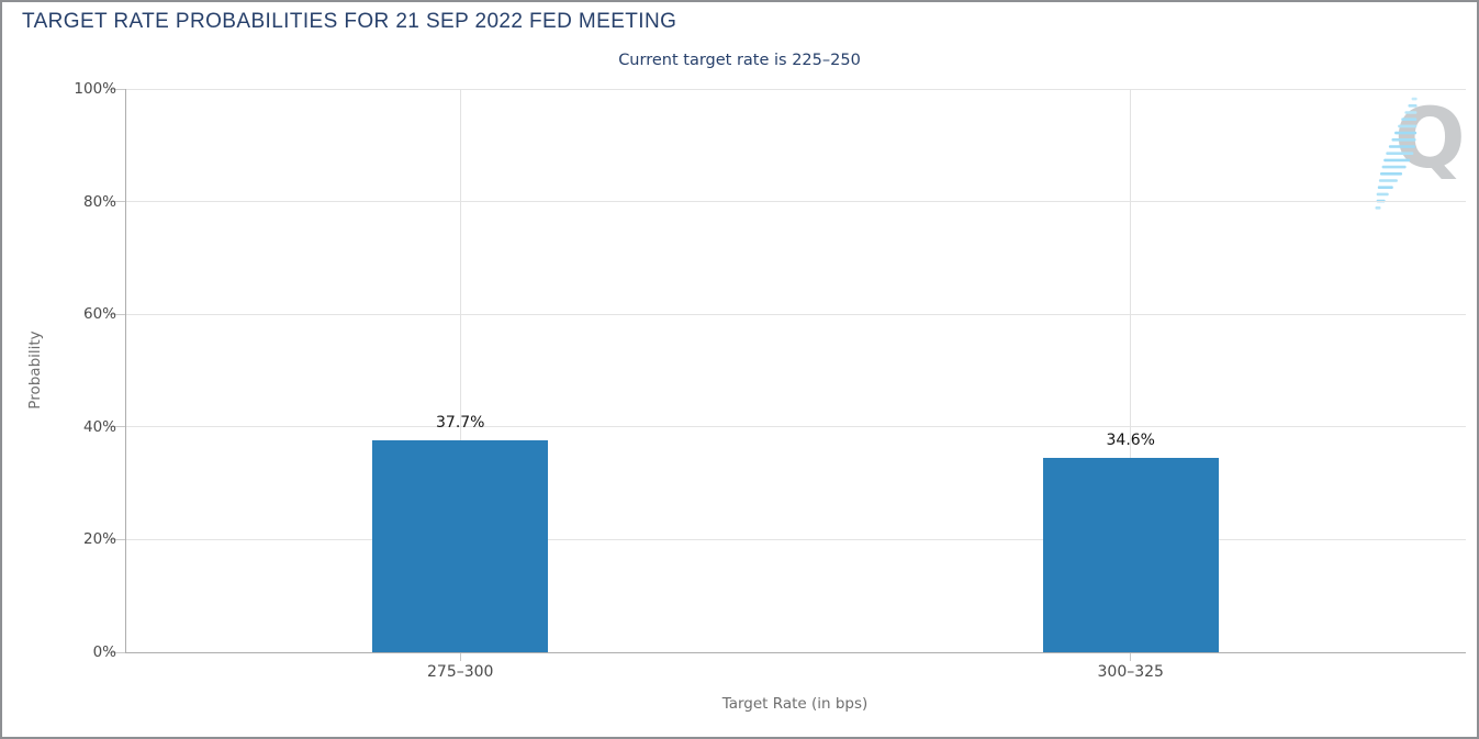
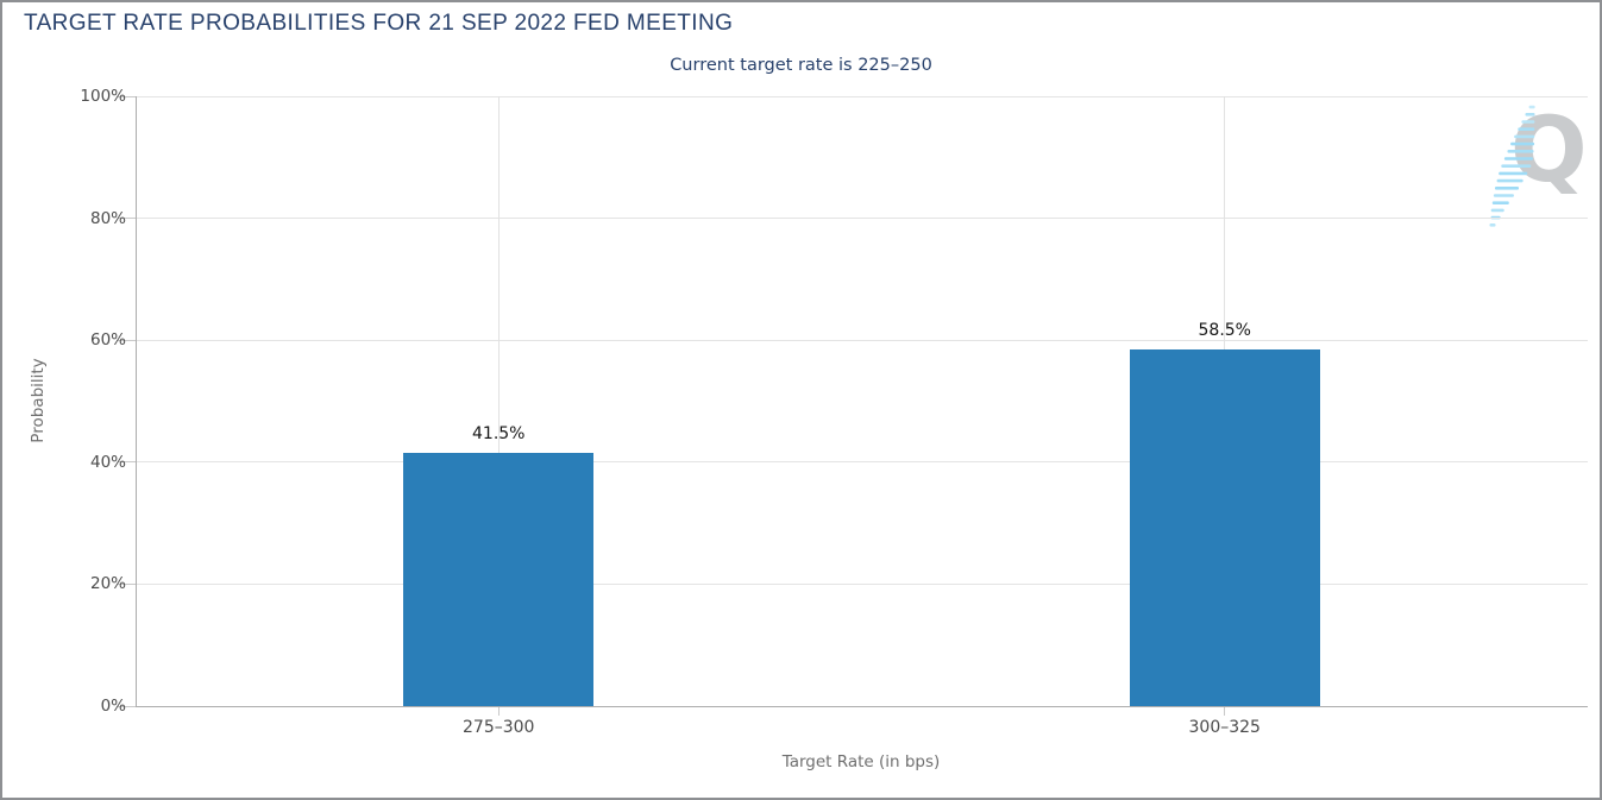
275–300: 37.7% -> 41.5%
300–325: 34.6% -> 58.5%
